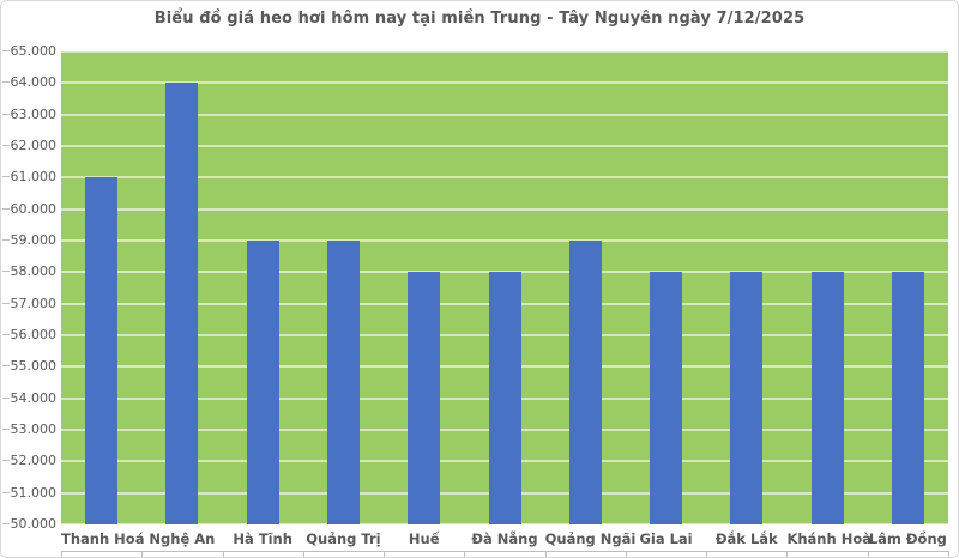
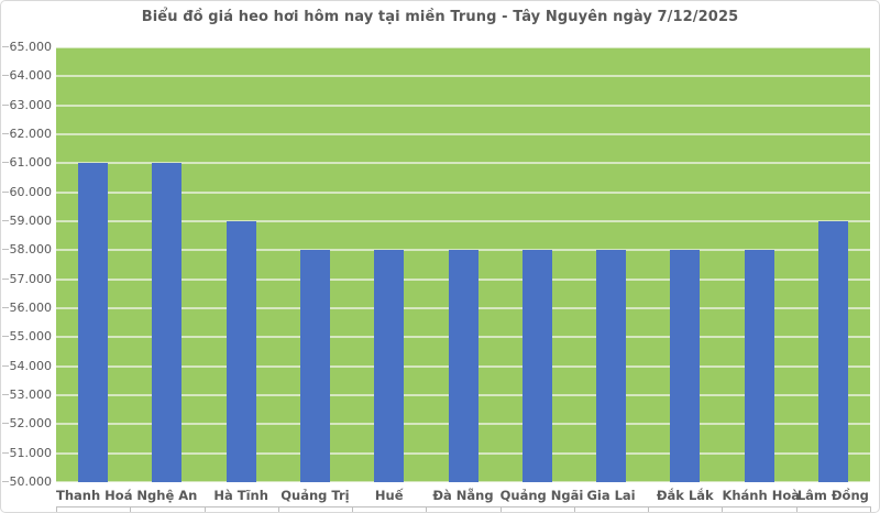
Nghệ An: 64000 -> 61000
Quảng Trị: 59000 -> 58000
Quảng Ngãi: 59000 -> 58000
Lâm Đồng: 58000 -> 59000
